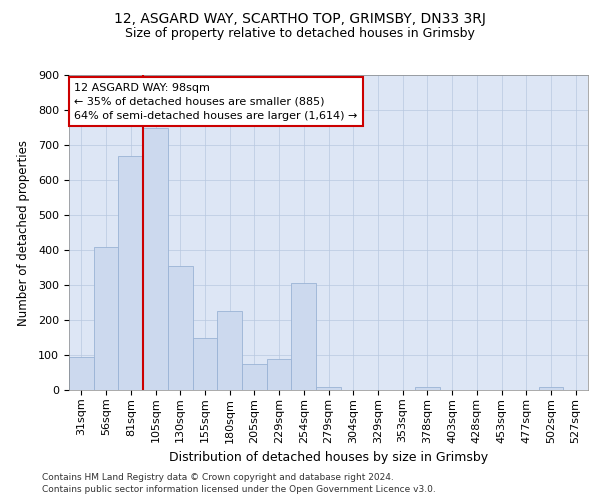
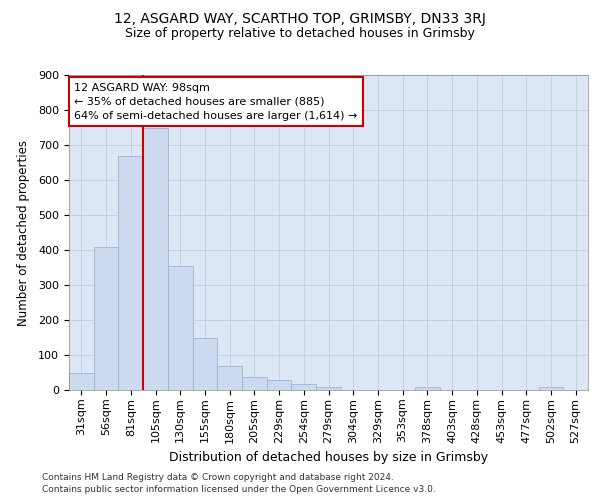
31sqm: 95 -> 50
180sqm: 225 -> 70
205sqm: 75 -> 38
229sqm: 90 -> 30
254sqm: 305 -> 18
